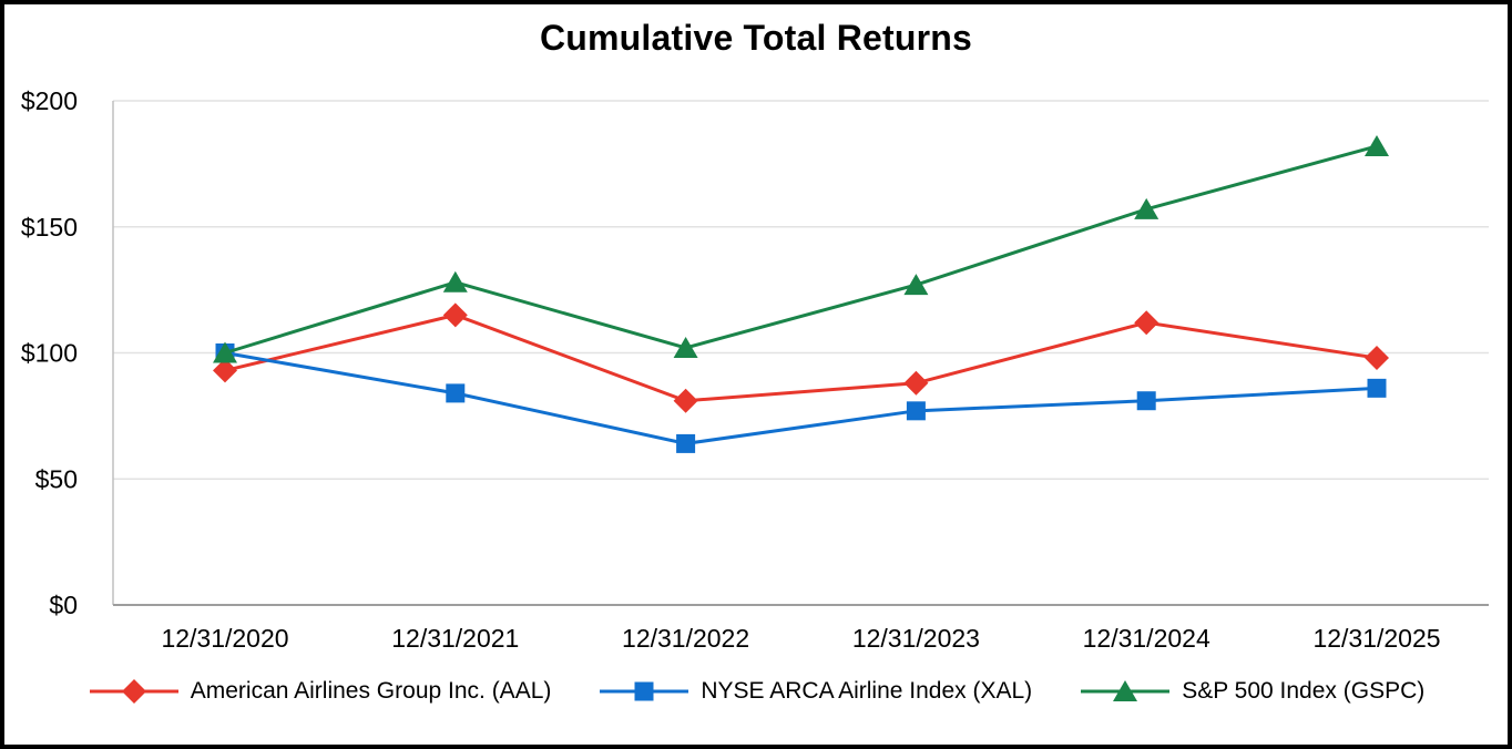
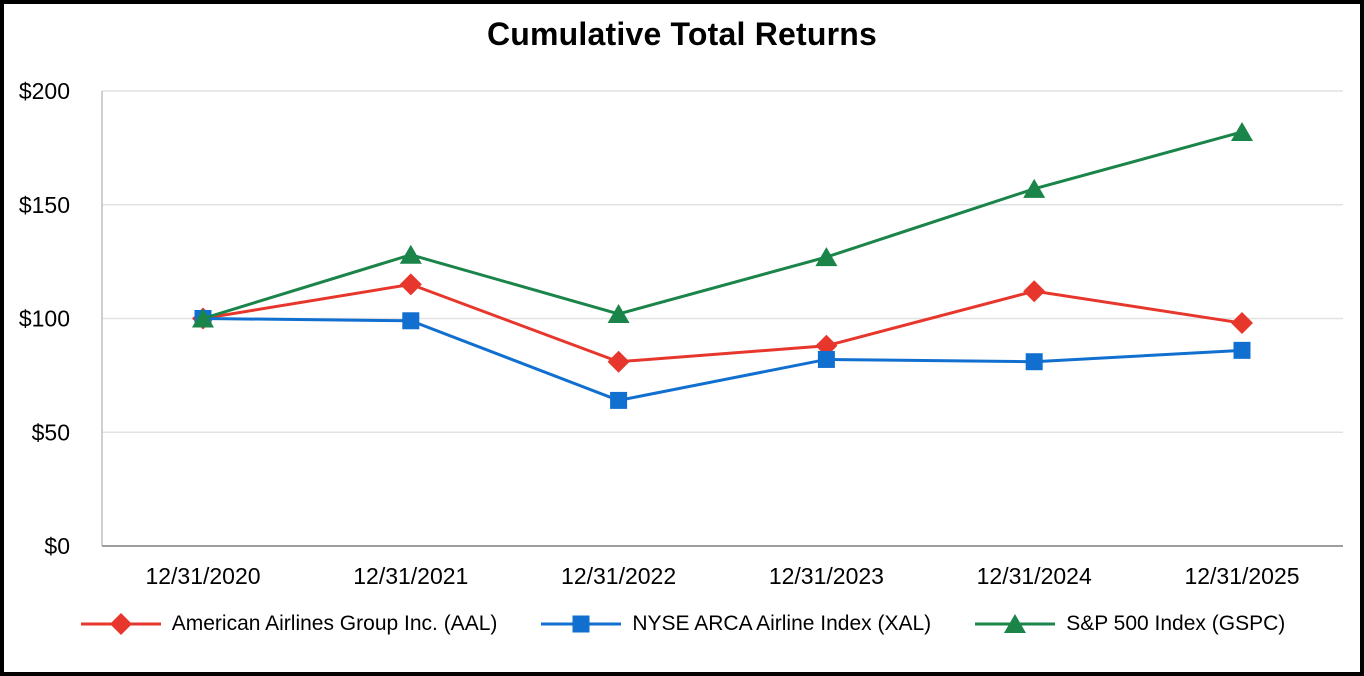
American Airlines Group Inc. (AAL)/12/31/2020: $93 -> $100
NYSE ARCA Airline Index (XAL)/12/31/2021: $84 -> $99
NYSE ARCA Airline Index (XAL)/12/31/2023: $77 -> $82
